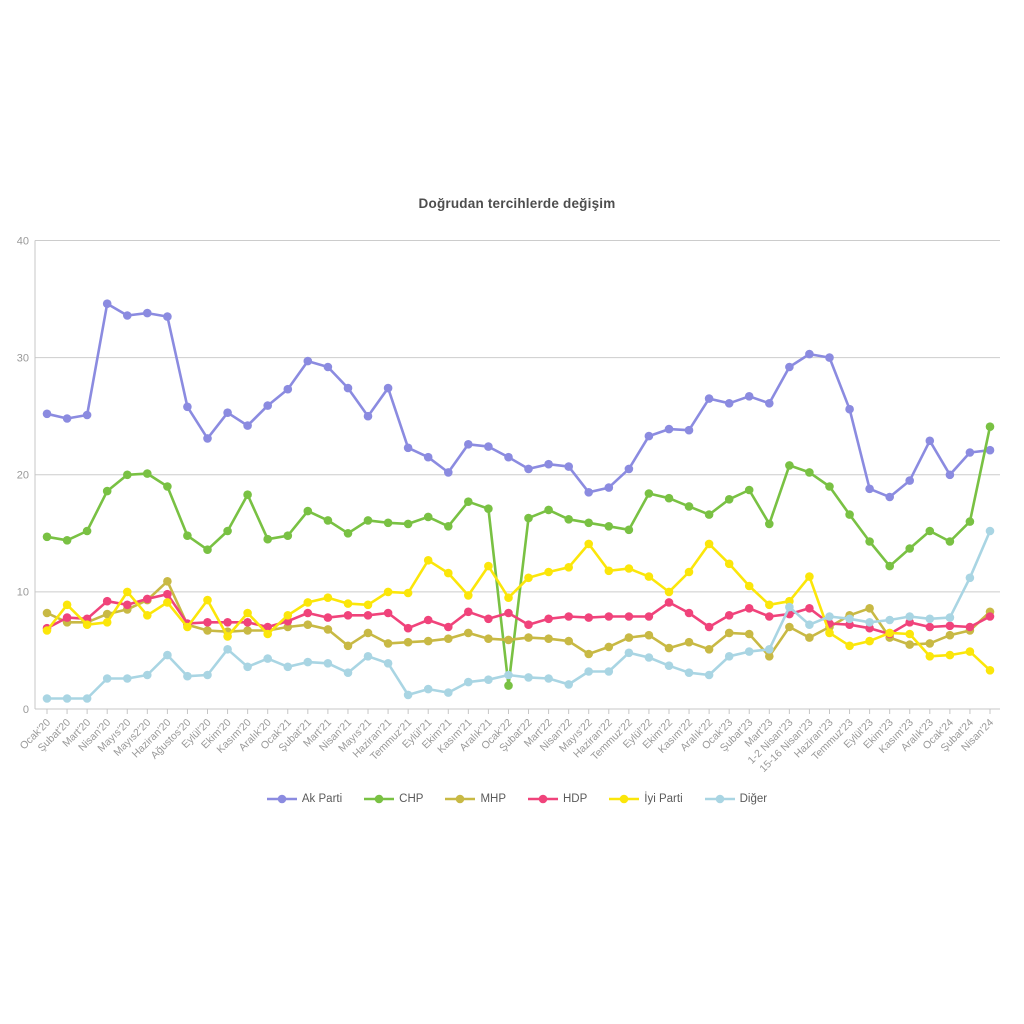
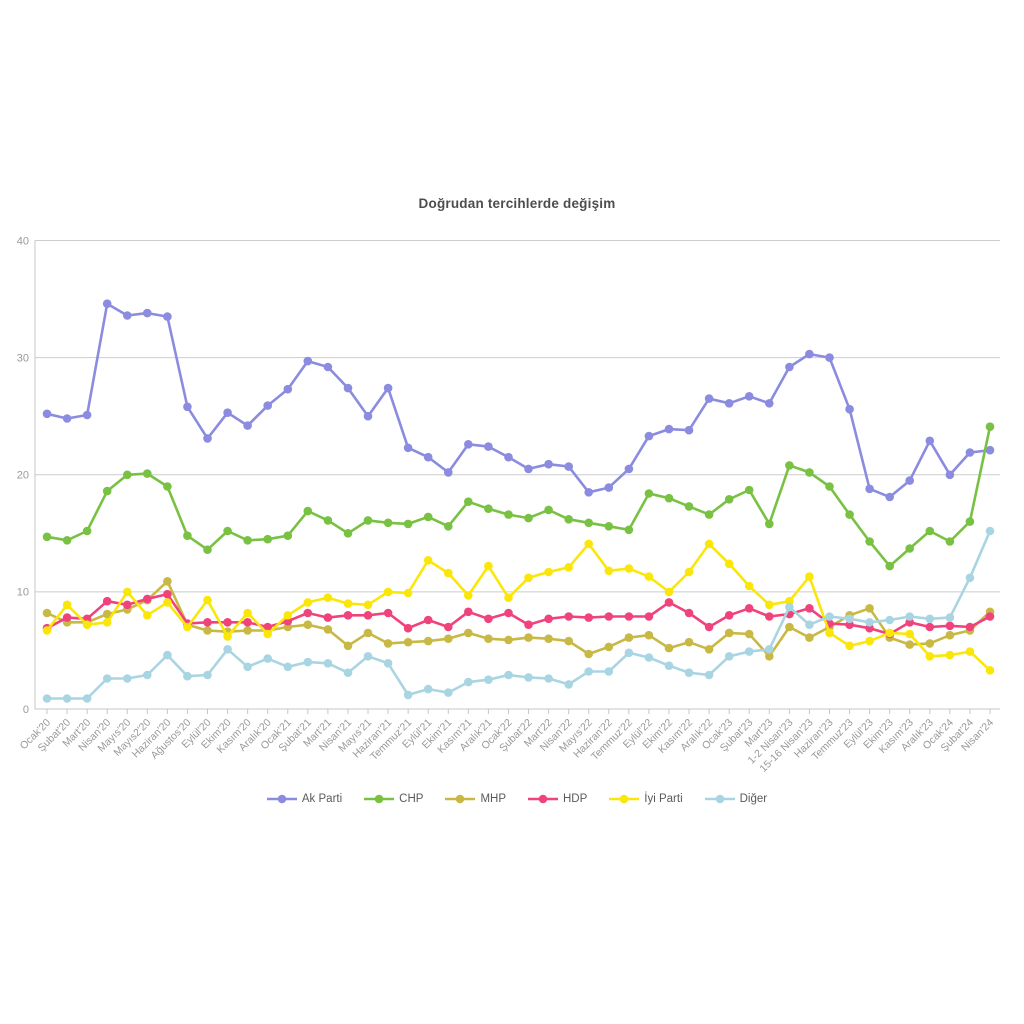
CHP/Kasım'20: 18.3 -> 14.4
CHP/Ocak'22: 2.0 -> 16.6
